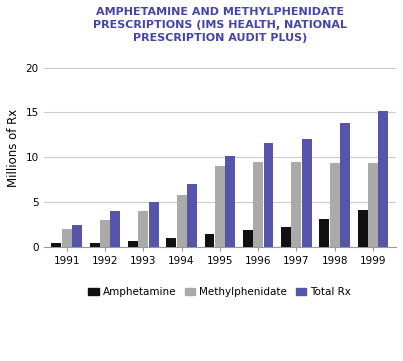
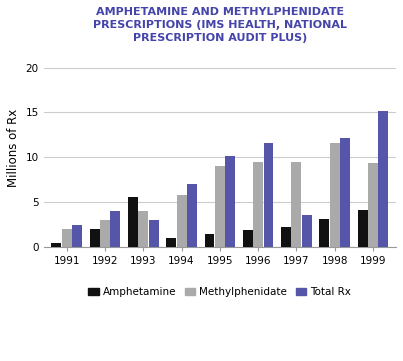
Amphetamine/1992: 0.4 -> 2.0
Amphetamine/1993: 0.7 -> 5.6
Total Rx/1993: 5.0 -> 3.0
Total Rx/1997: 12.0 -> 3.6
Methylphenidate/1998: 9.4 -> 11.6
Total Rx/1998: 13.8 -> 12.2
